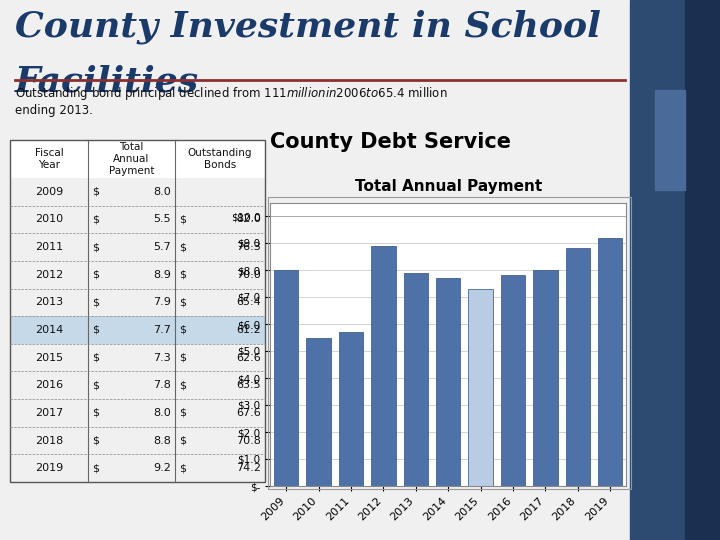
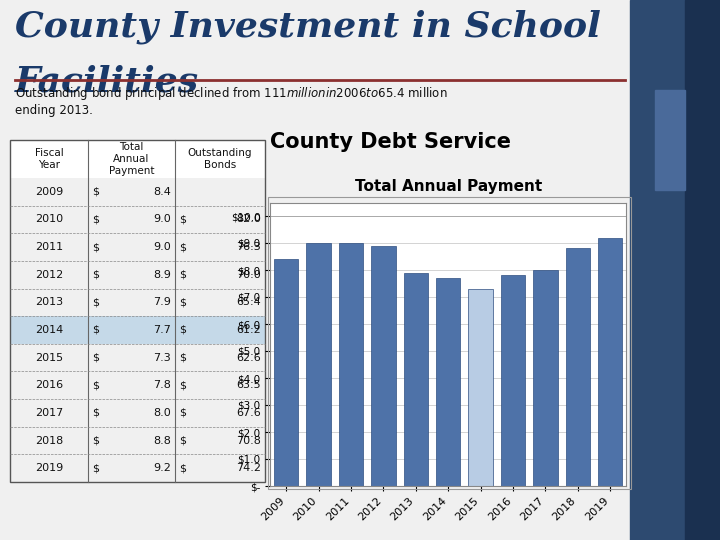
2009: 8.0 -> 8.4
2010: 5.5 -> 9.0
2011: 5.7 -> 9.0
